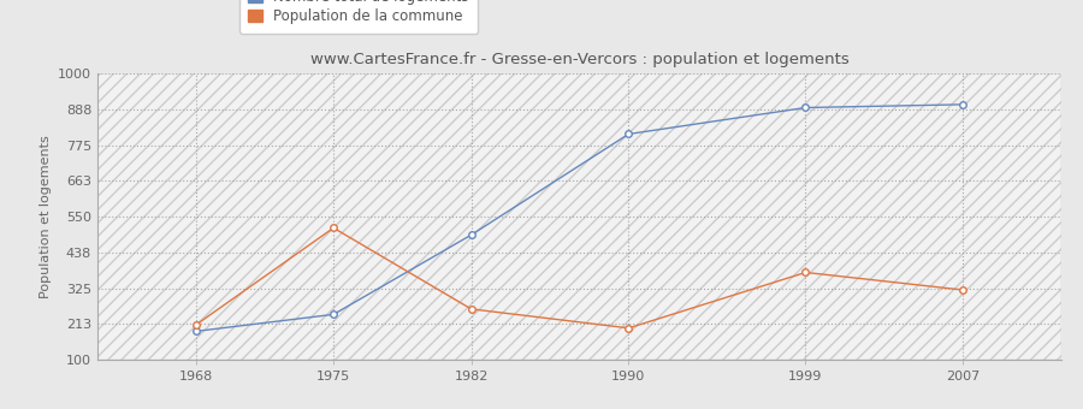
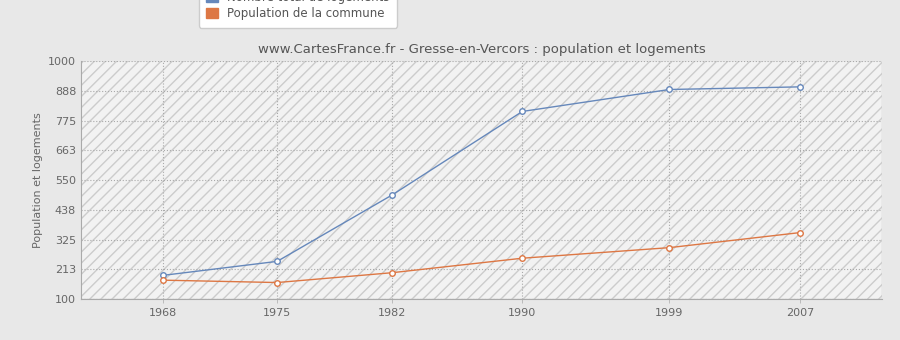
Population de la commune/1968: 210 -> 172
Population de la commune/1975: 515 -> 163
Population de la commune/1982: 260 -> 200
Population de la commune/1990: 200 -> 255
Population de la commune/1999: 375 -> 295
Population de la commune/2007: 320 -> 352
